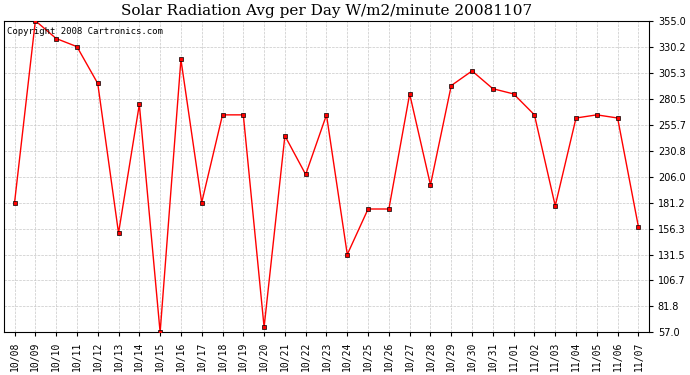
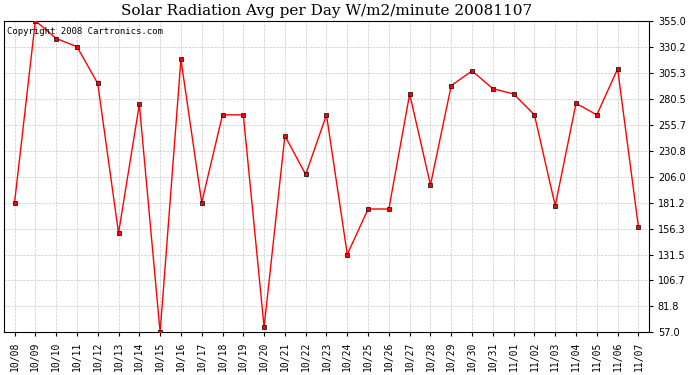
11/04: 262 -> 276
11/06: 262 -> 309
